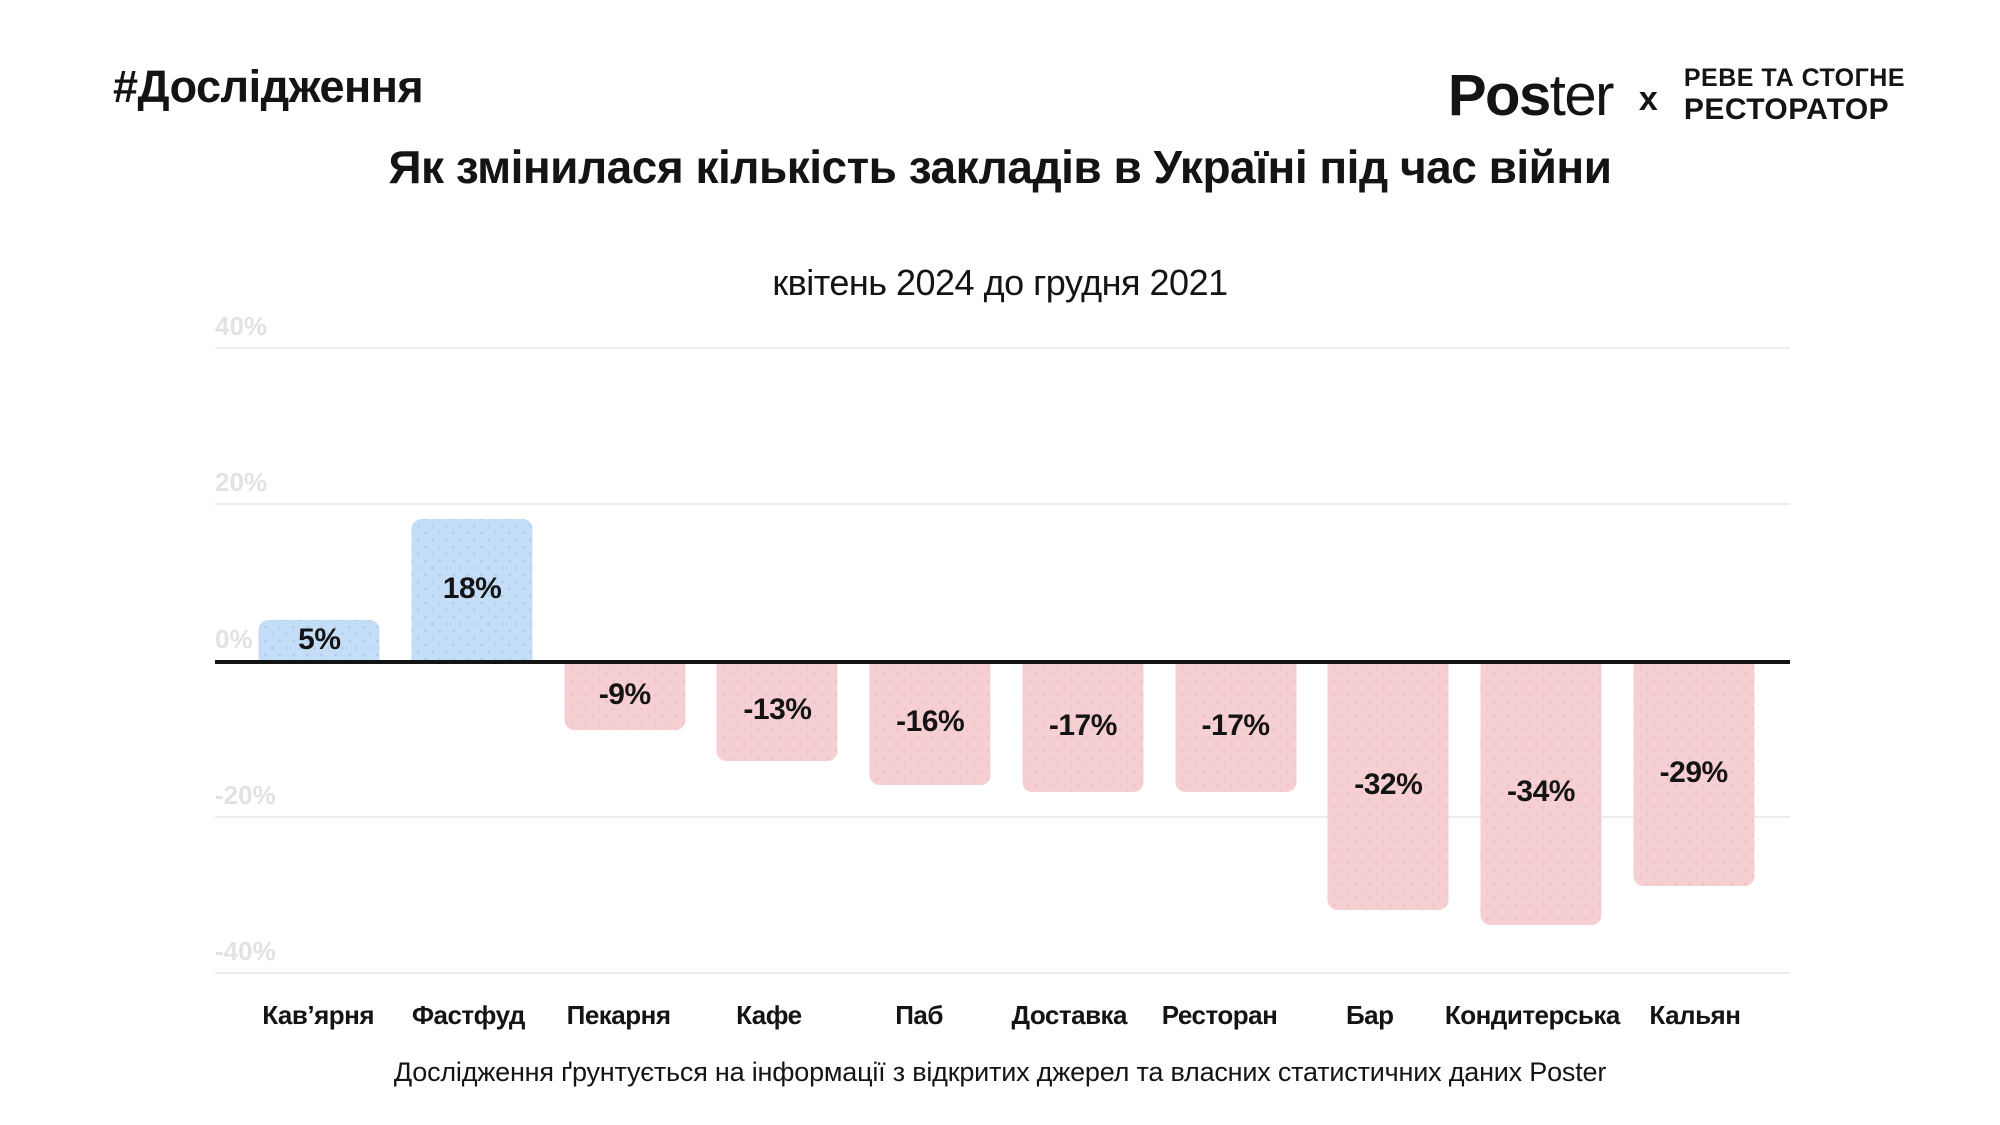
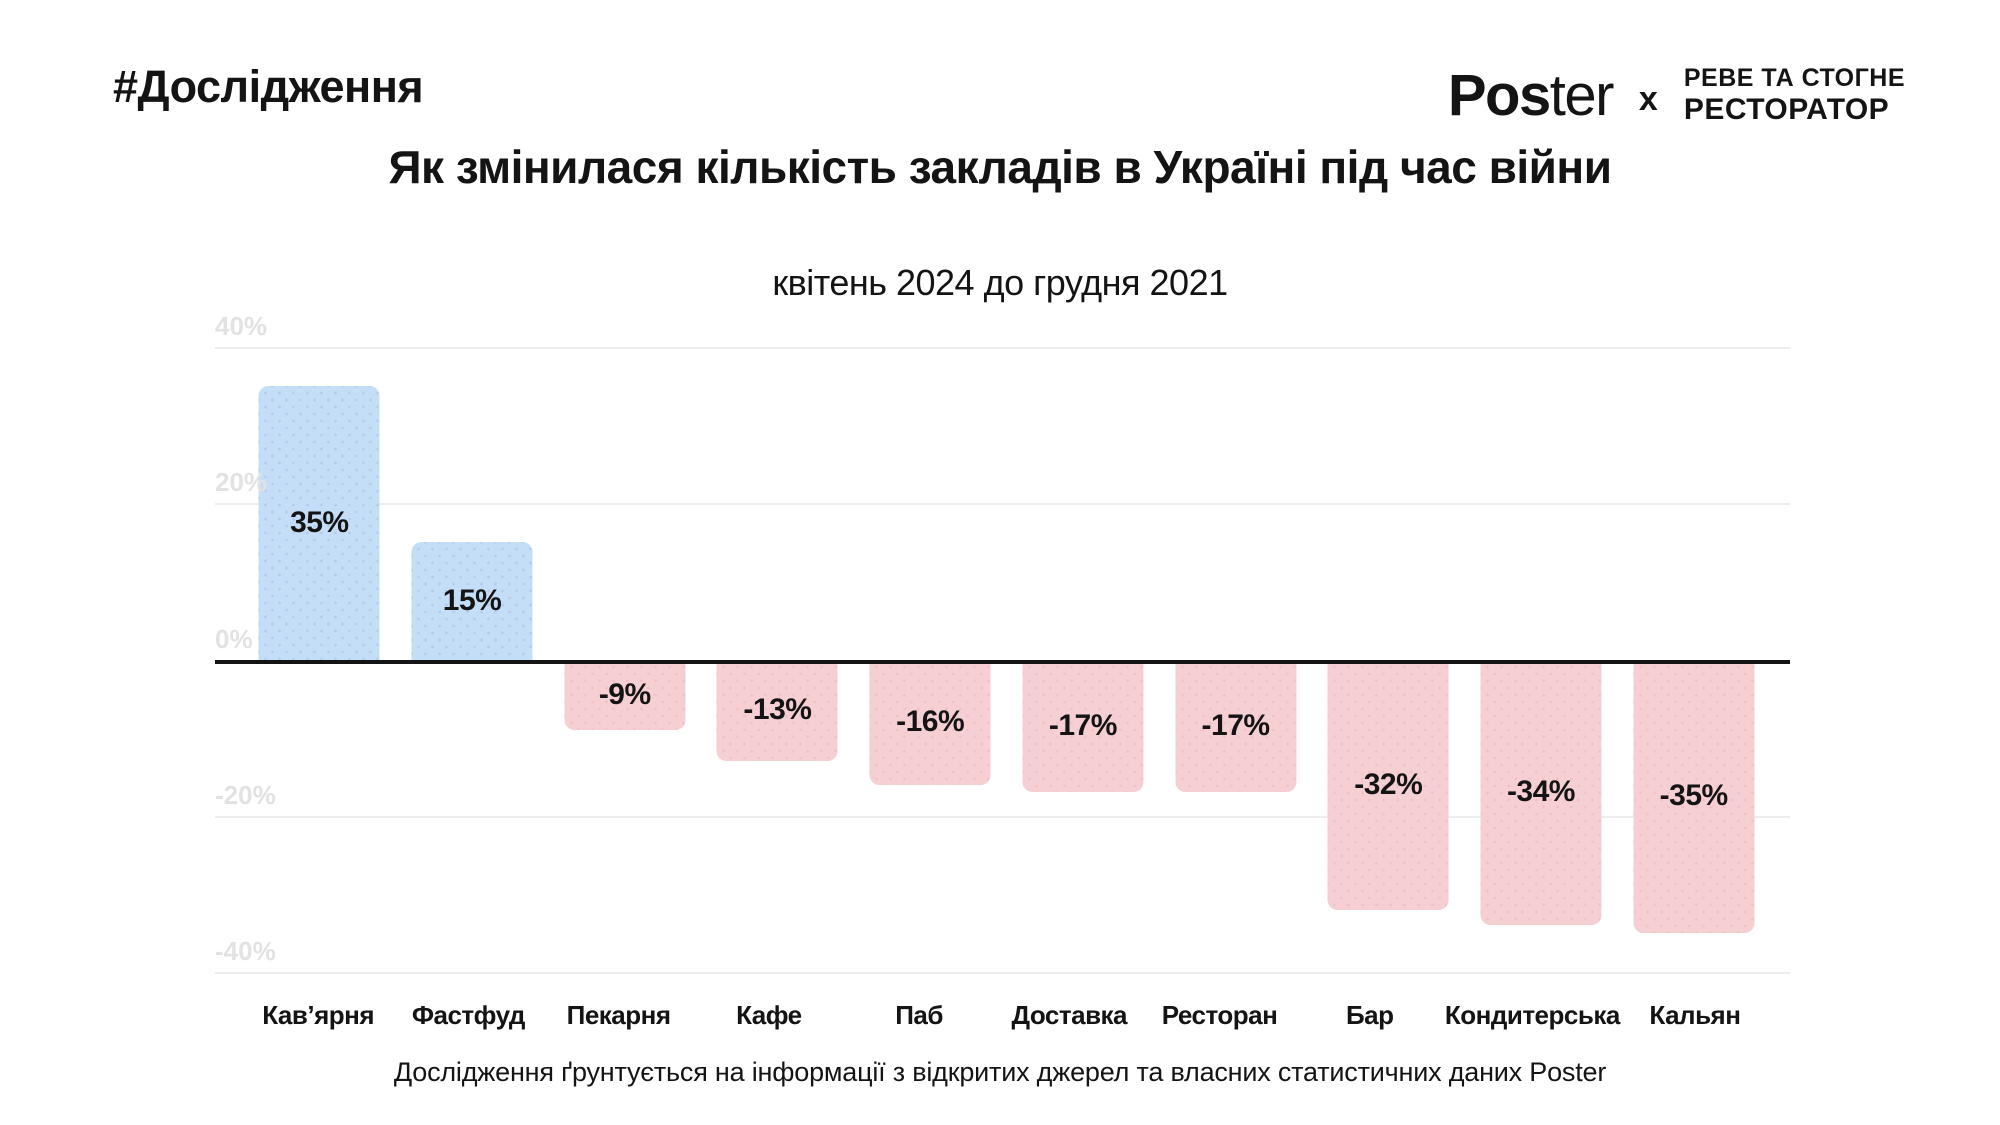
Кав’ярня: 5% -> 35%
Фастфуд: 18% -> 15%
Кальян: -29% -> -35%
